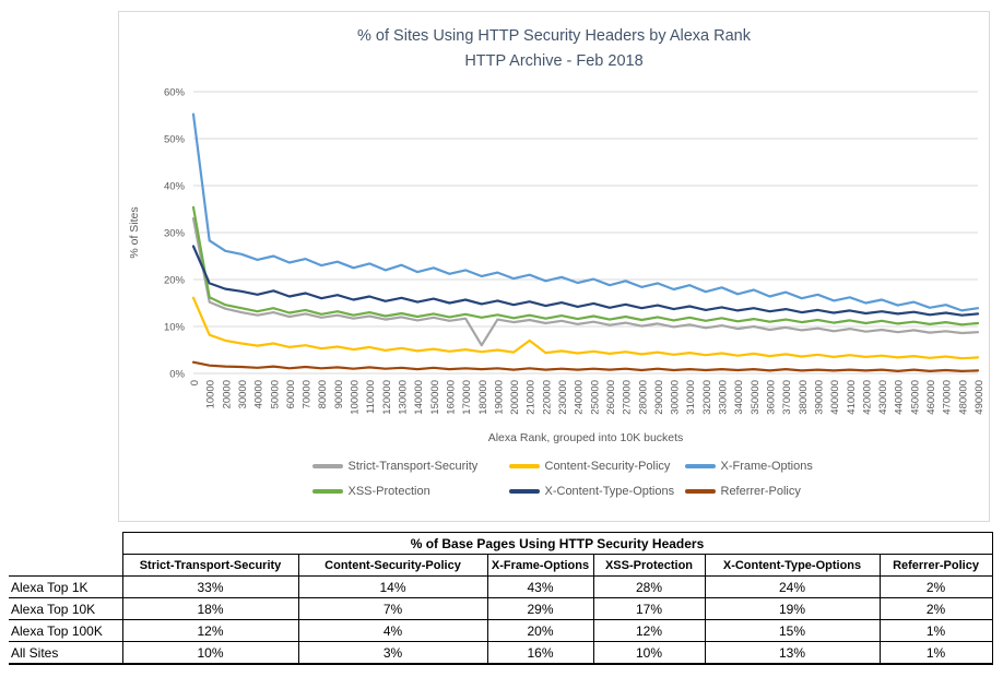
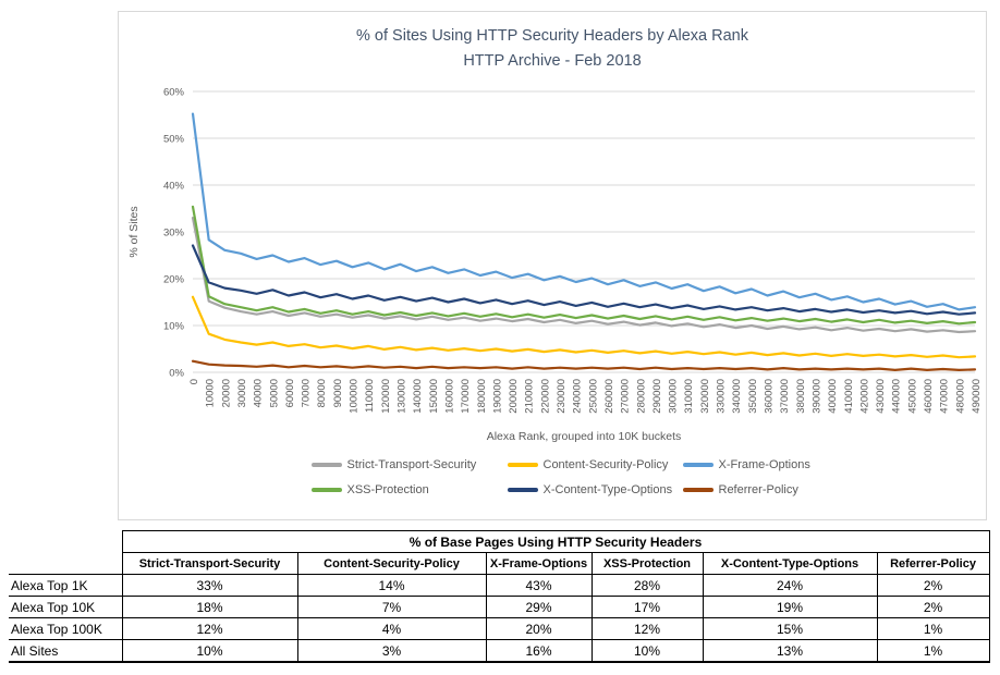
Strict-Transport-Security/180000: 6% -> 11%
Content-Security-Policy/210000: 7% -> 5%
